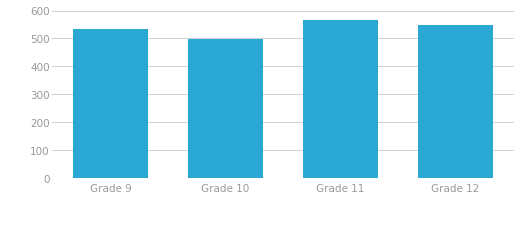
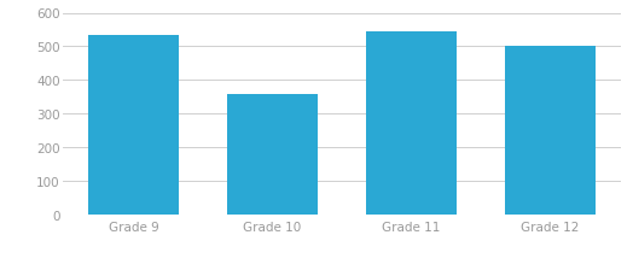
Grade 10: 497 -> 360
Grade 11: 565 -> 545
Grade 12: 547 -> 500
